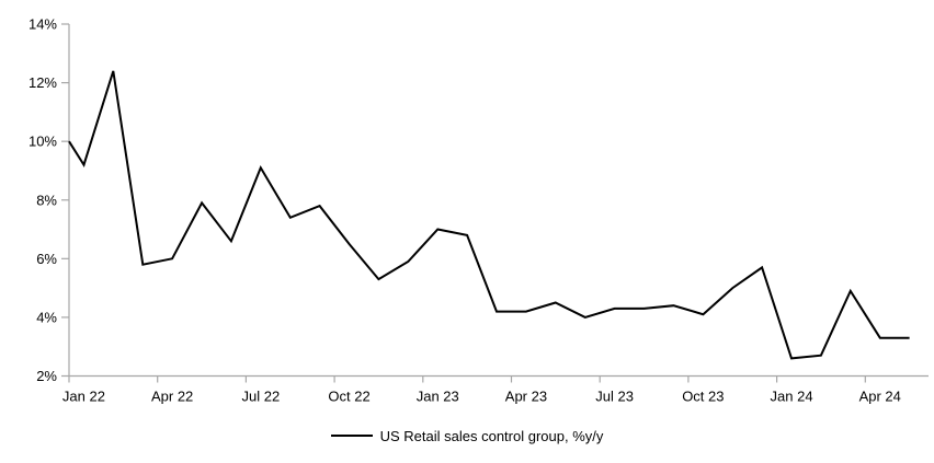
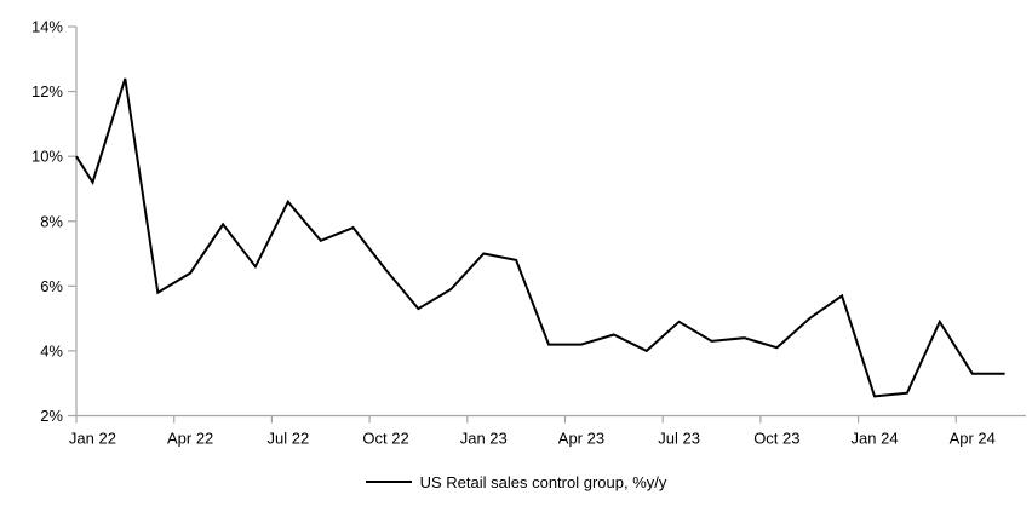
Apr 22: 6.0% -> 6.4%
Jul 22: 9.1% -> 8.6%
Jul 23: 4.3% -> 4.9%
